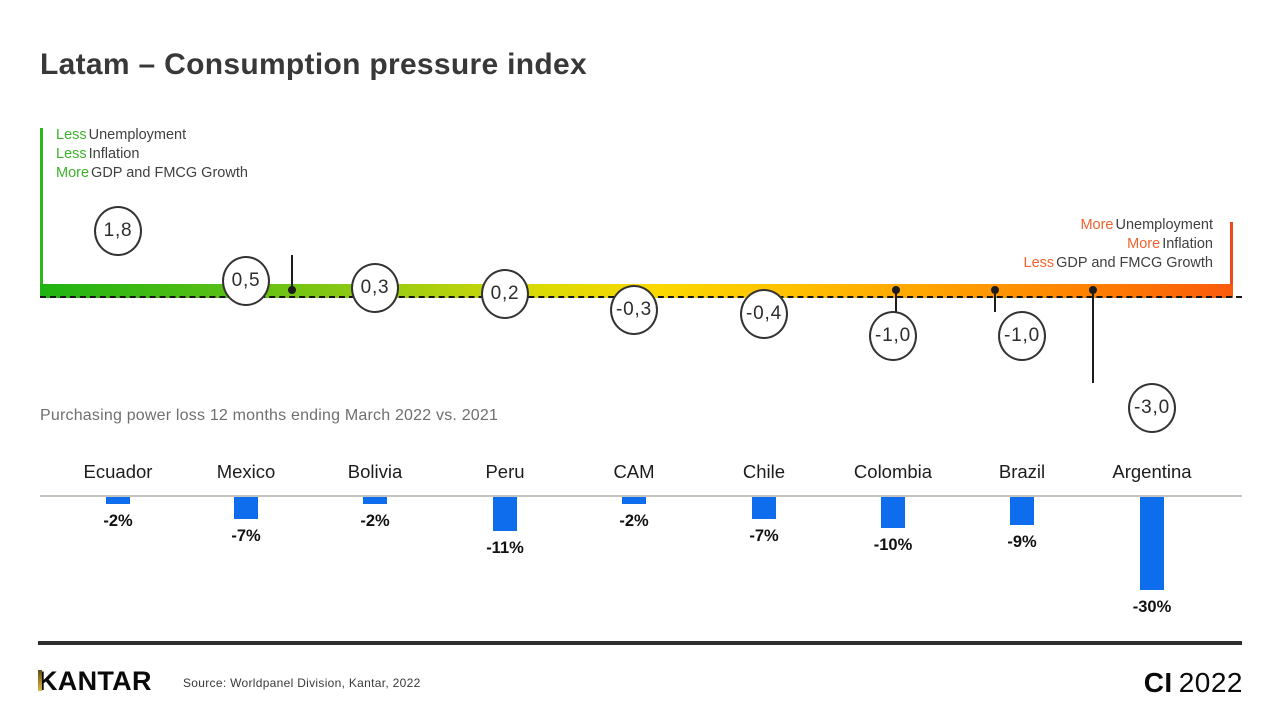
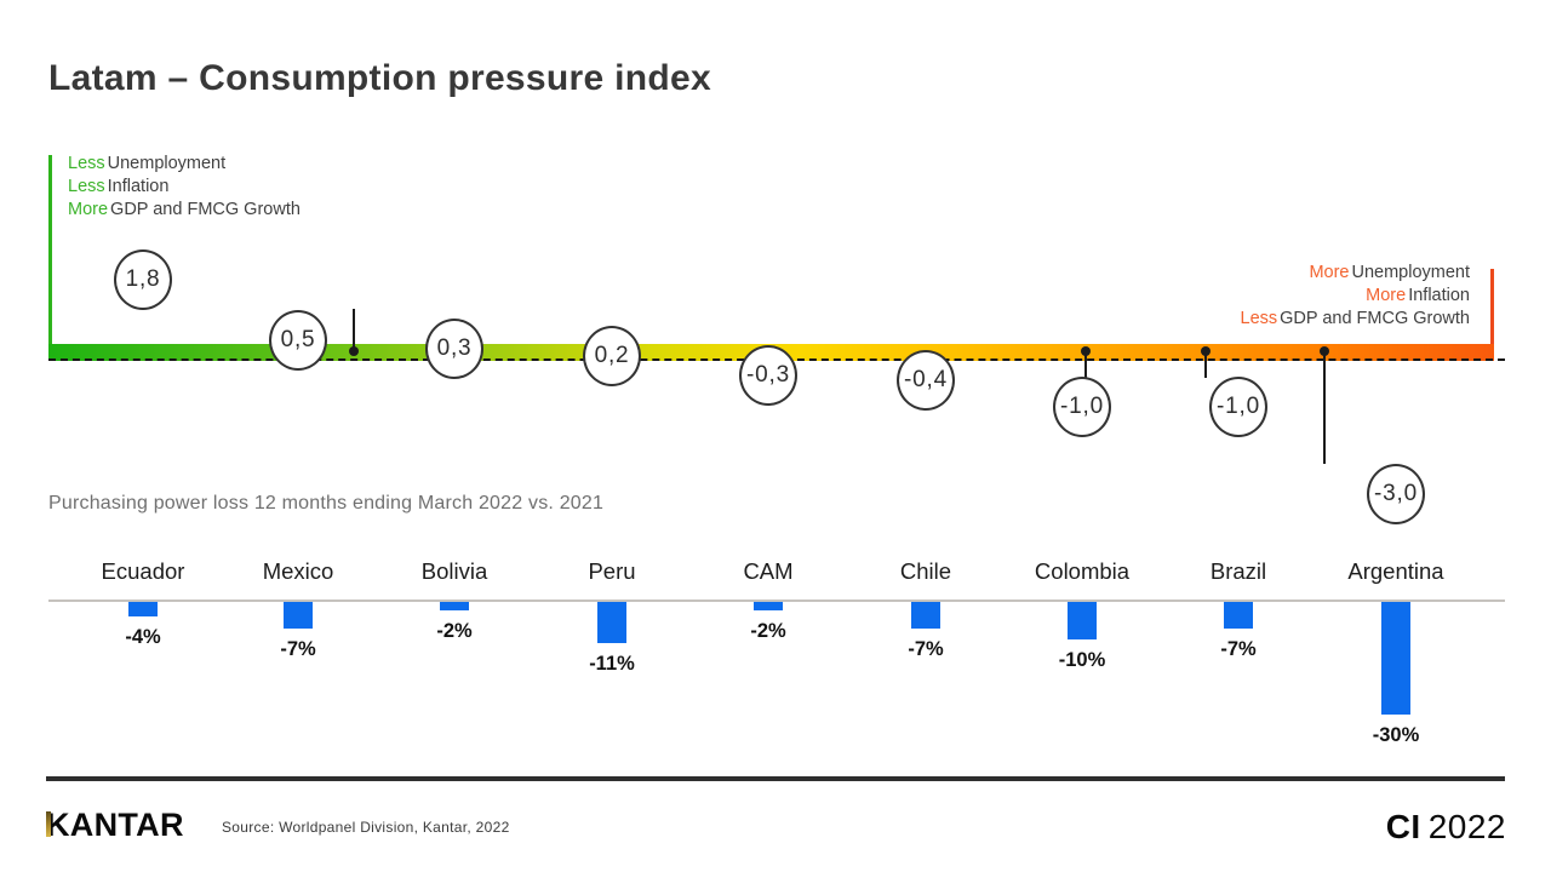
Purchasing power loss 12 months ending March 2022 vs. 2021/Ecuador: -2% -> -4%
Purchasing power loss 12 months ending March 2022 vs. 2021/Brazil: -9% -> -7%
